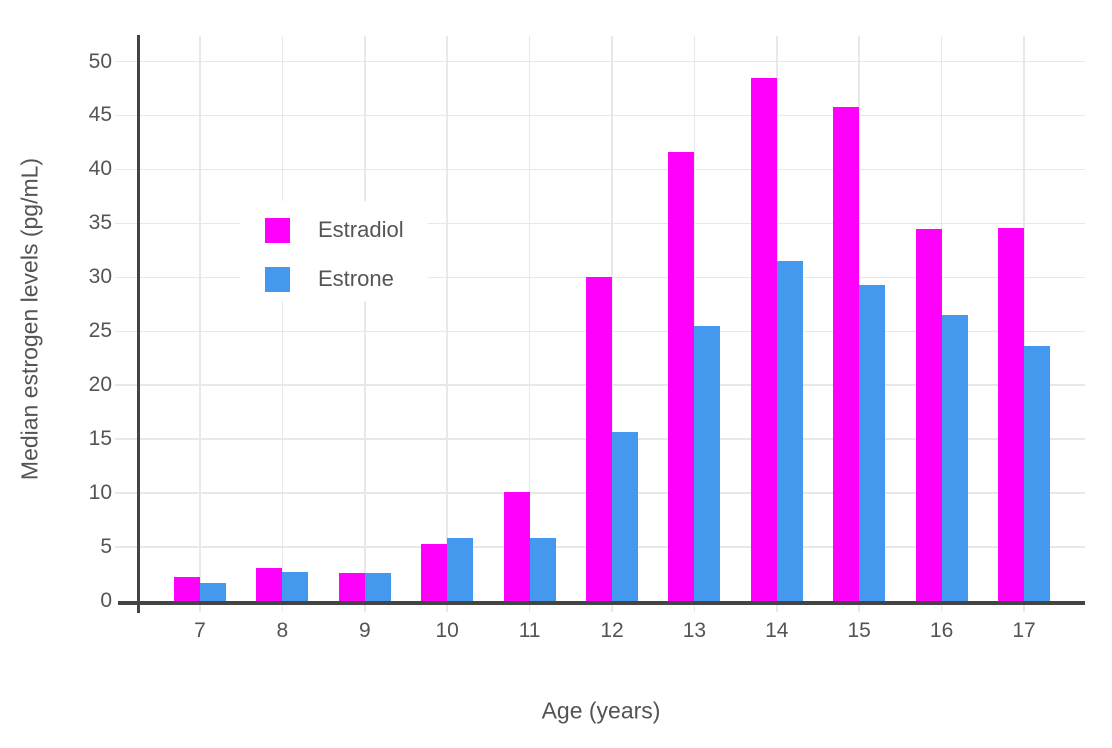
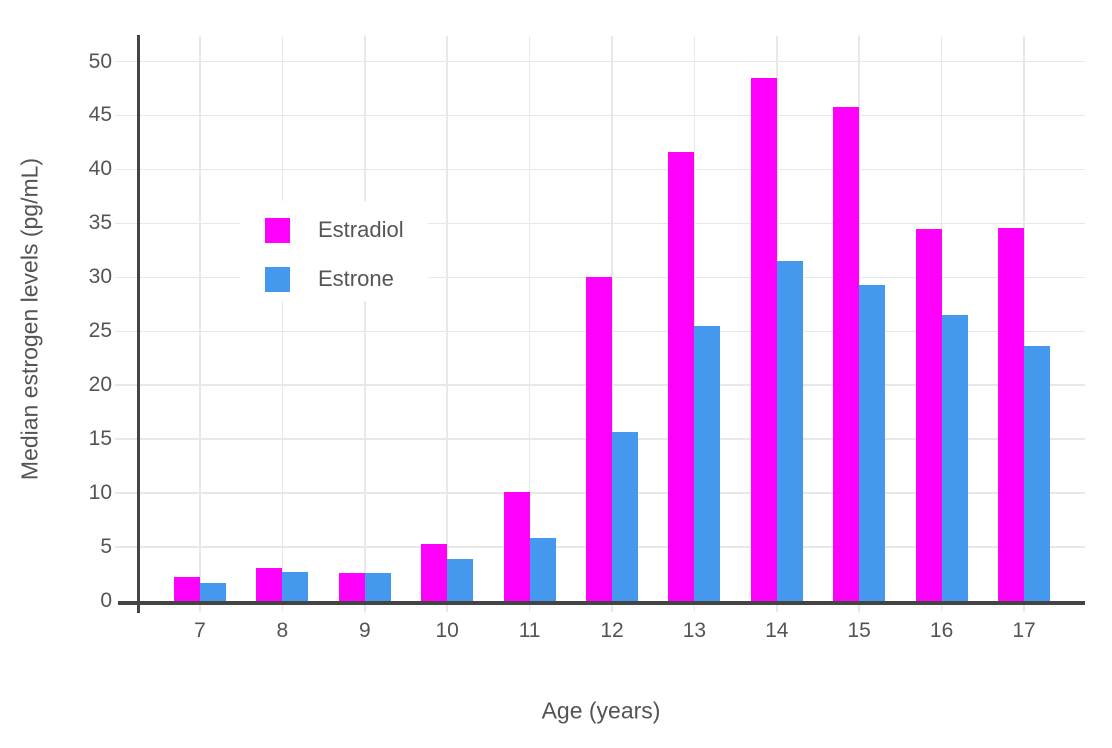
Estrone/10: 5.8 -> 3.9
